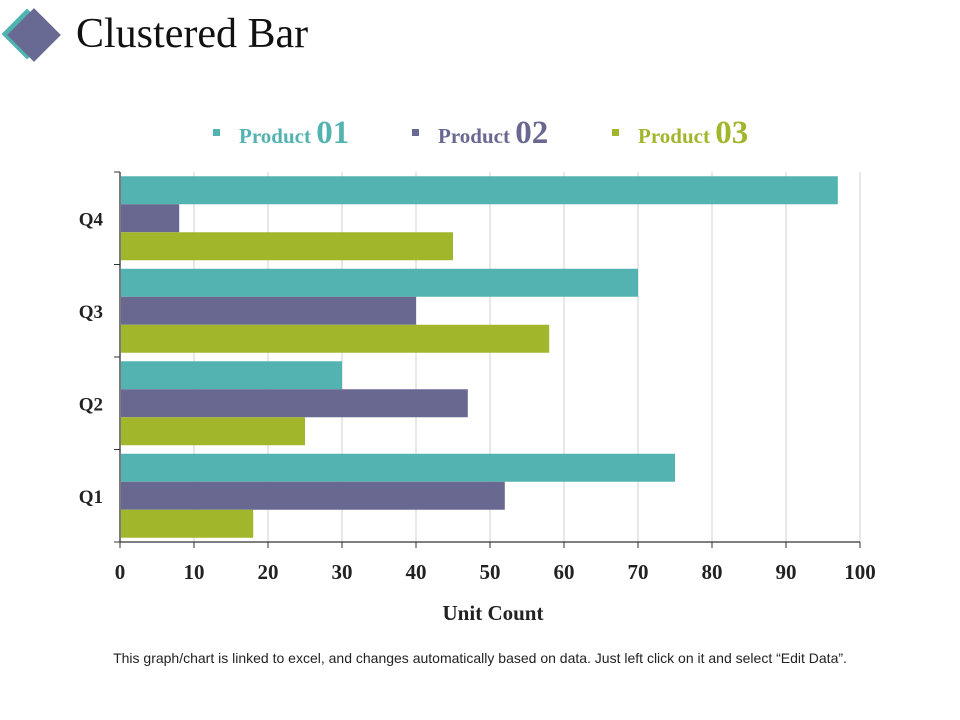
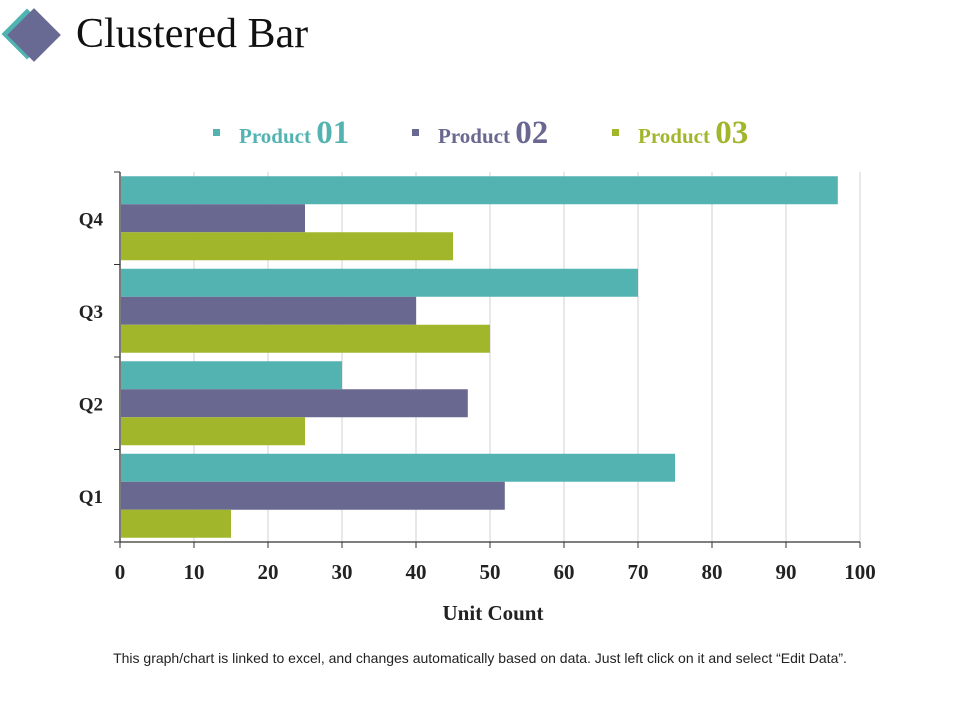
Product 03/Q1: 18 -> 15
Product 03/Q3: 58 -> 50
Product 02/Q4: 8 -> 25
